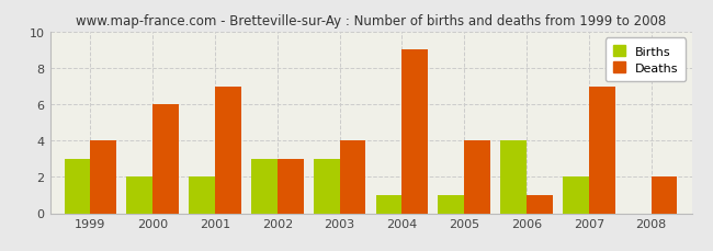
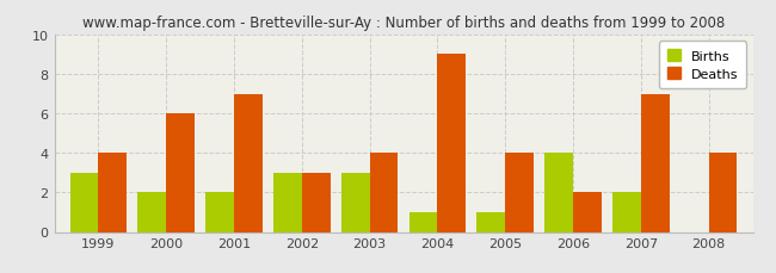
Deaths/2006: 1 -> 2
Deaths/2008: 2 -> 4
